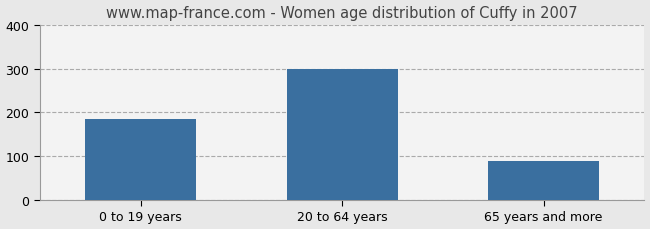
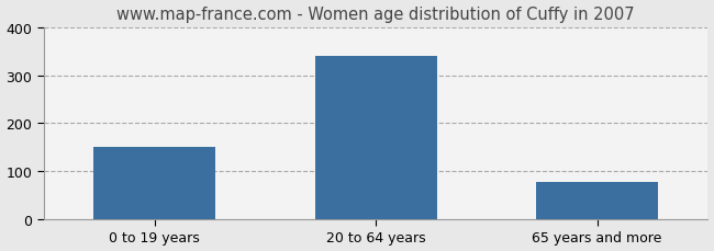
0 to 19 years: 185 -> 150
20 to 64 years: 300 -> 340
65 years and more: 90 -> 78
